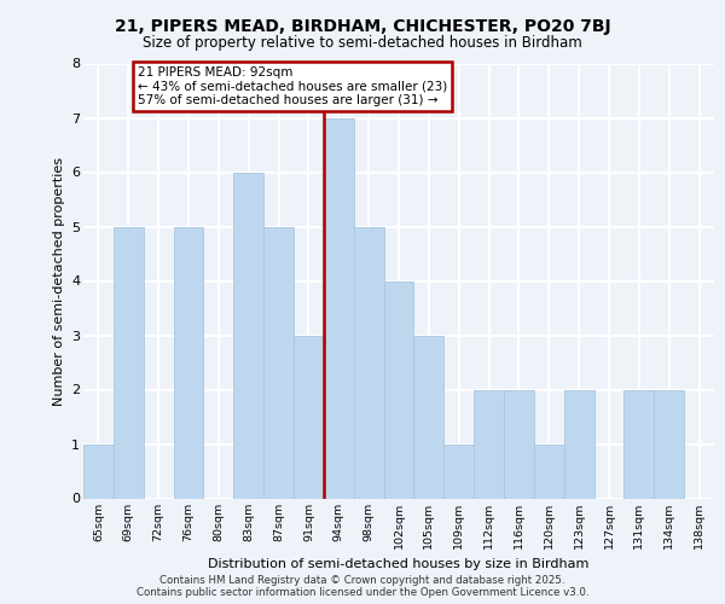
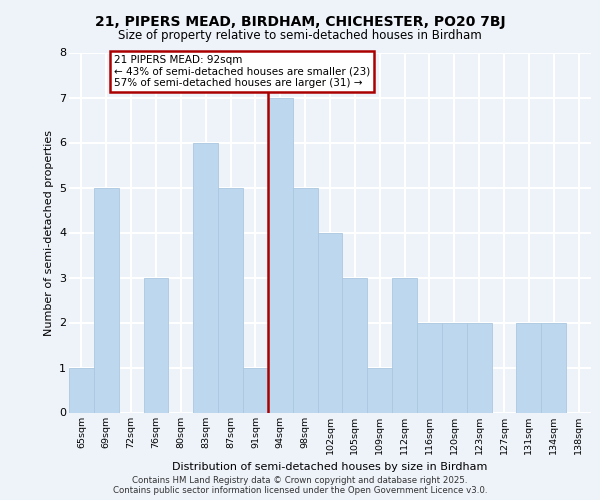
76sqm: 5 -> 3
91sqm: 3 -> 1
112sqm: 2 -> 3
120sqm: 1 -> 2
